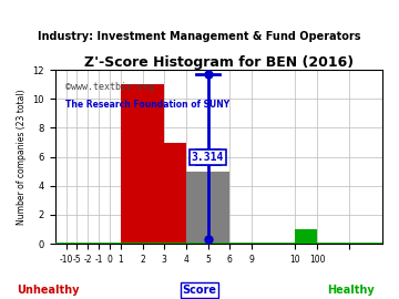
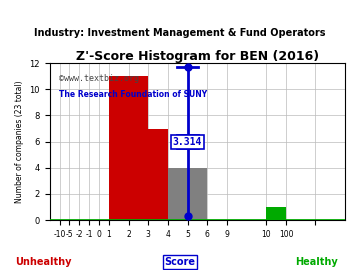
5: 5 -> 4
